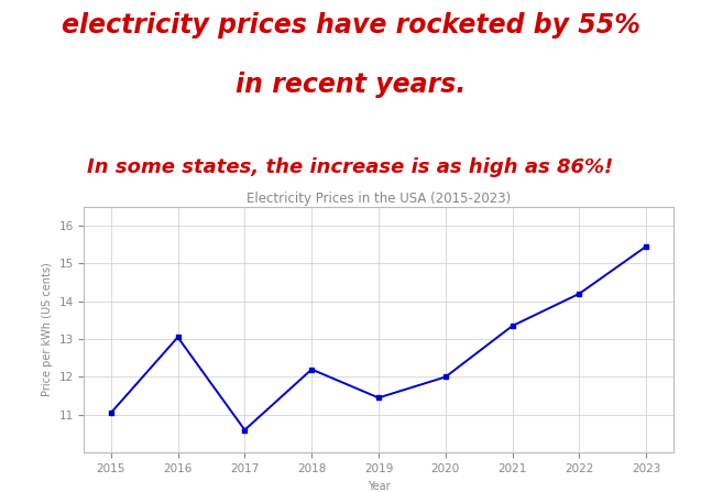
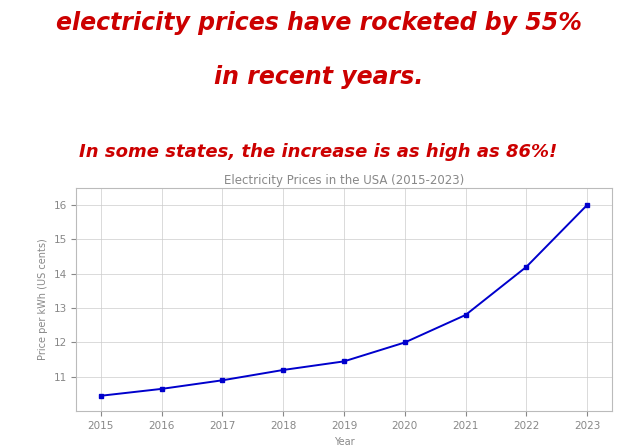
2015: 11.05 -> 10.45
2016: 13.05 -> 10.65
2017: 10.60 -> 10.90
2018: 12.20 -> 11.20
2021: 13.35 -> 12.80
2023: 15.45 -> 16.00
